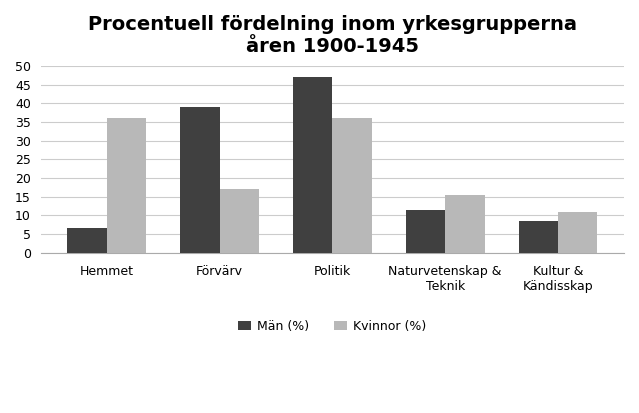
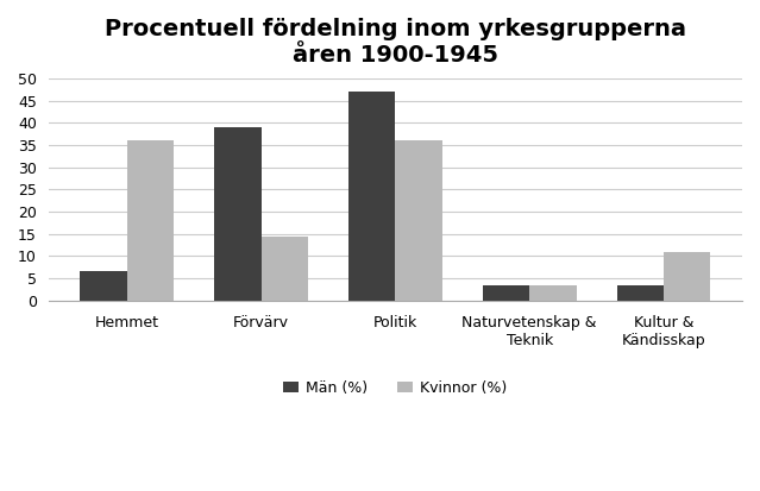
Kvinnor (%)/Förvärv: 17.0 -> 14.5
Män (%)/Naturvetenskap & Teknik: 11.5 -> 3.5
Kvinnor (%)/Naturvetenskap & Teknik: 15.5 -> 3.5
Män (%)/Kultur & Kändisskap: 8.5 -> 3.5
